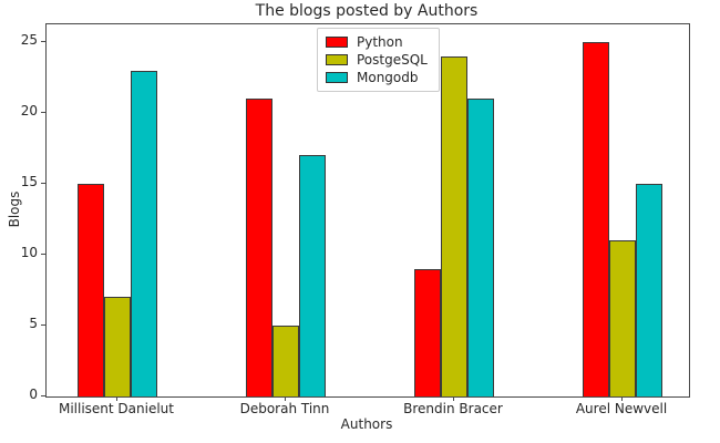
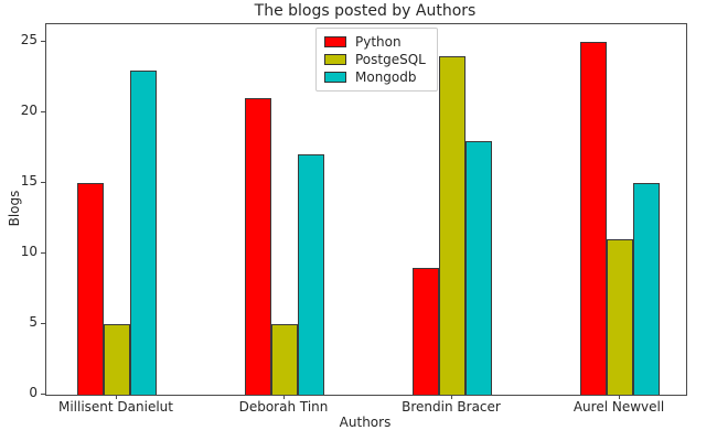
PostgeSQL/Millisent Danielut: 7 -> 5
Mongodb/Brendin Bracer: 21 -> 18
